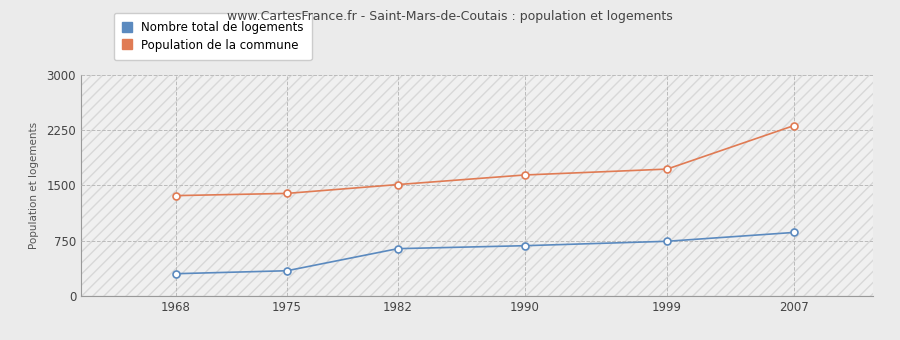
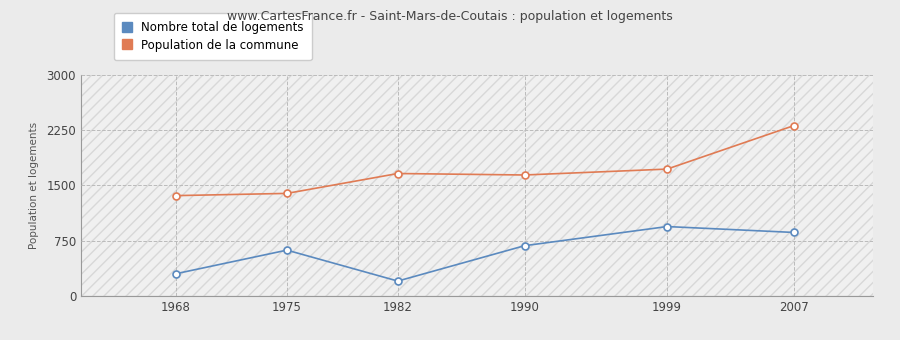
Nombre total de logements/1975: 340 -> 620
Nombre total de logements/1982: 640 -> 200
Population de la commune/1982: 1510 -> 1660
Nombre total de logements/1999: 740 -> 940
